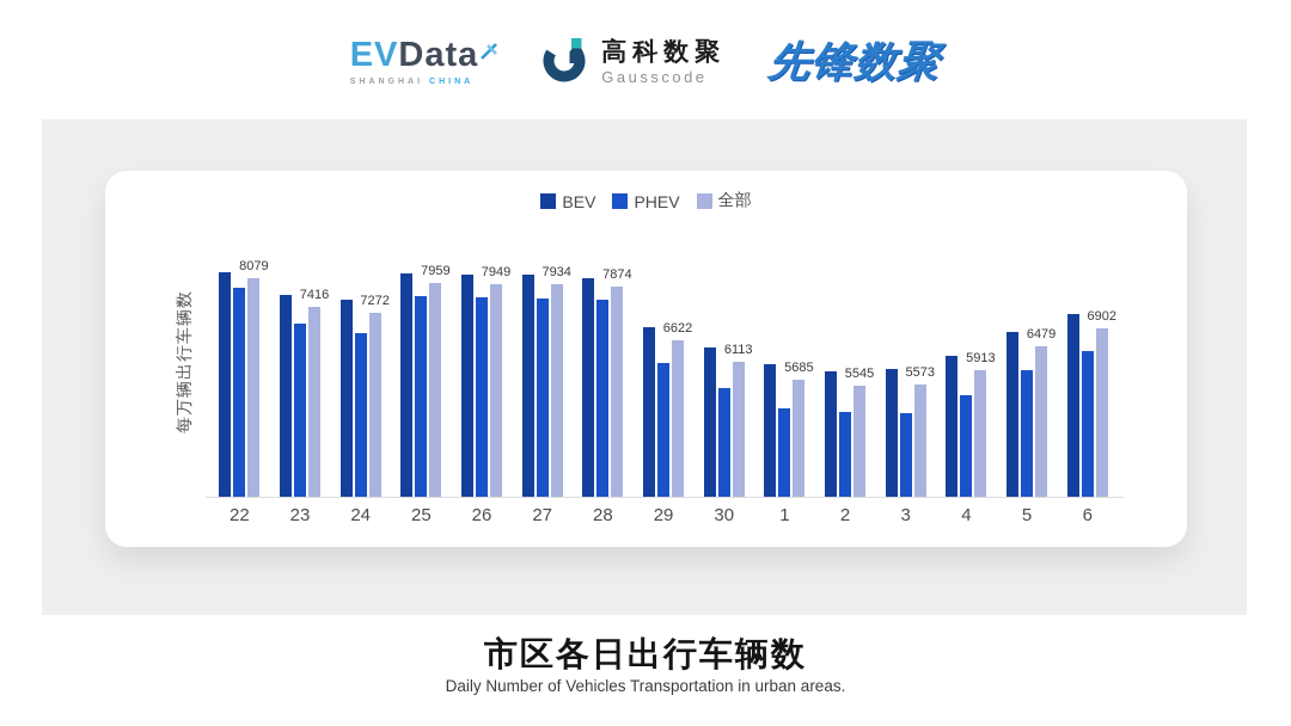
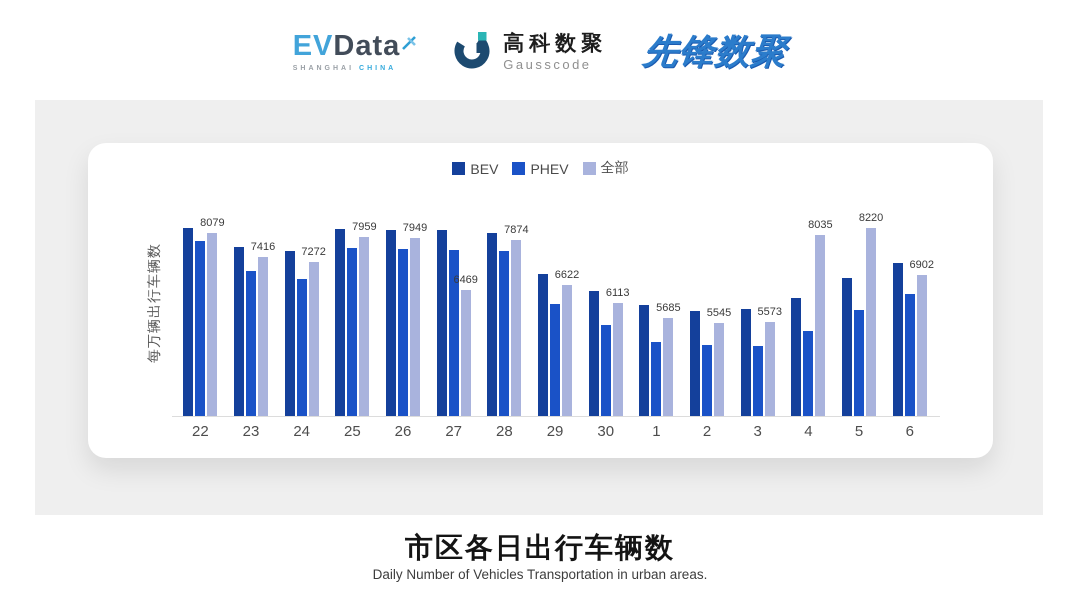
全部/27: 7934 -> 6469
全部/4: 5913 -> 8035
全部/5: 6479 -> 8220
